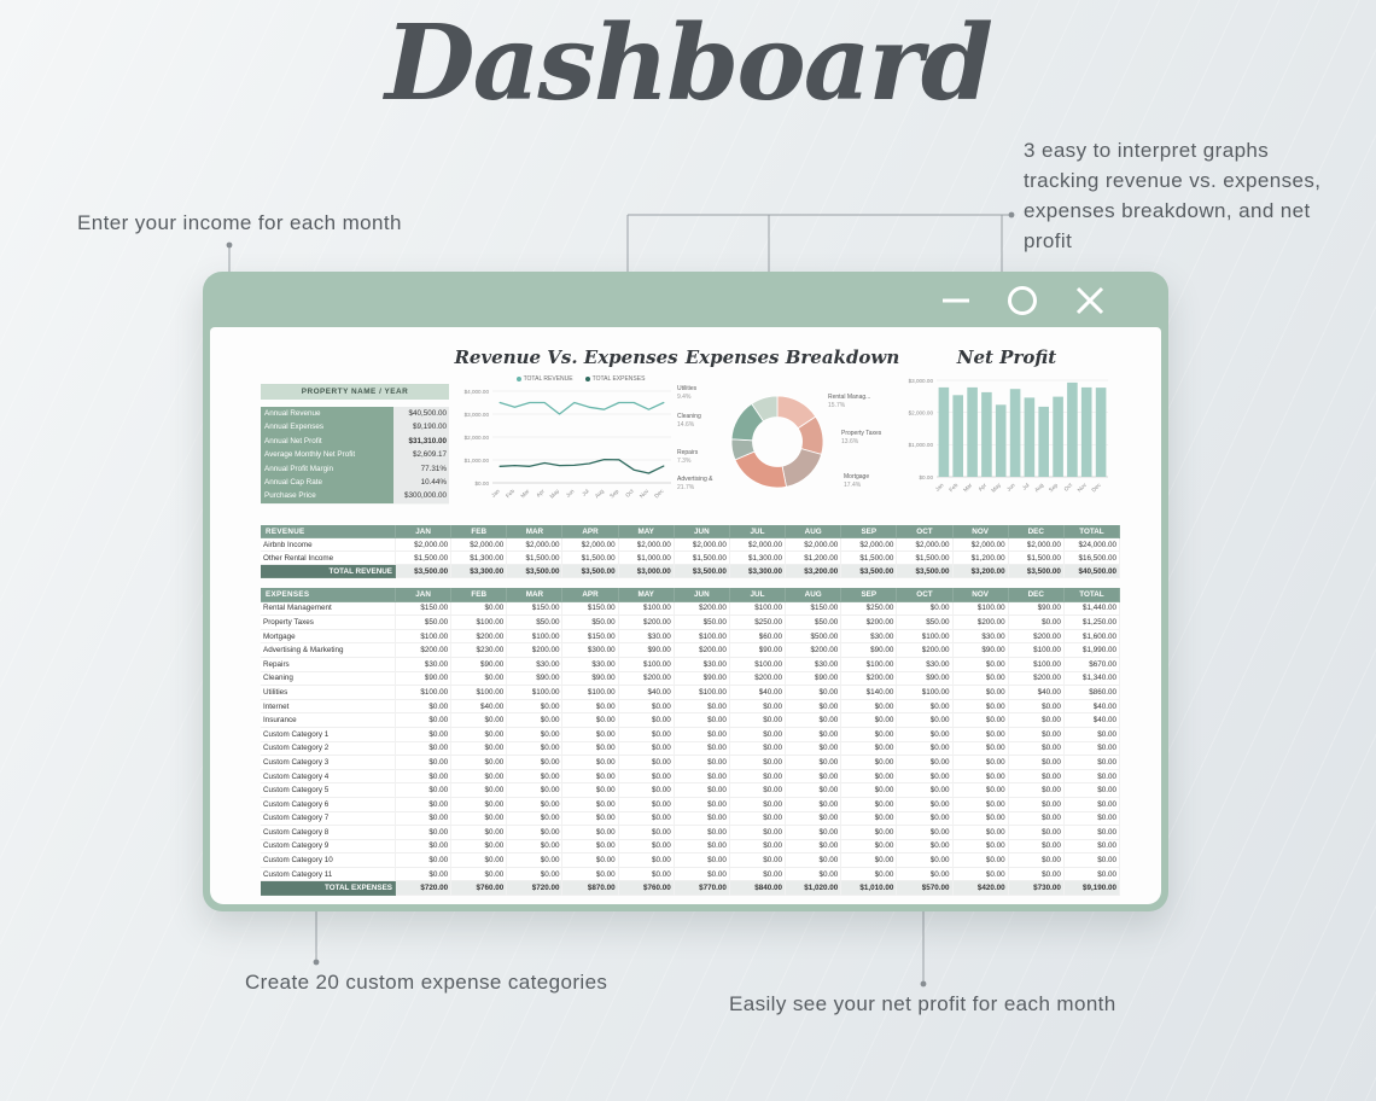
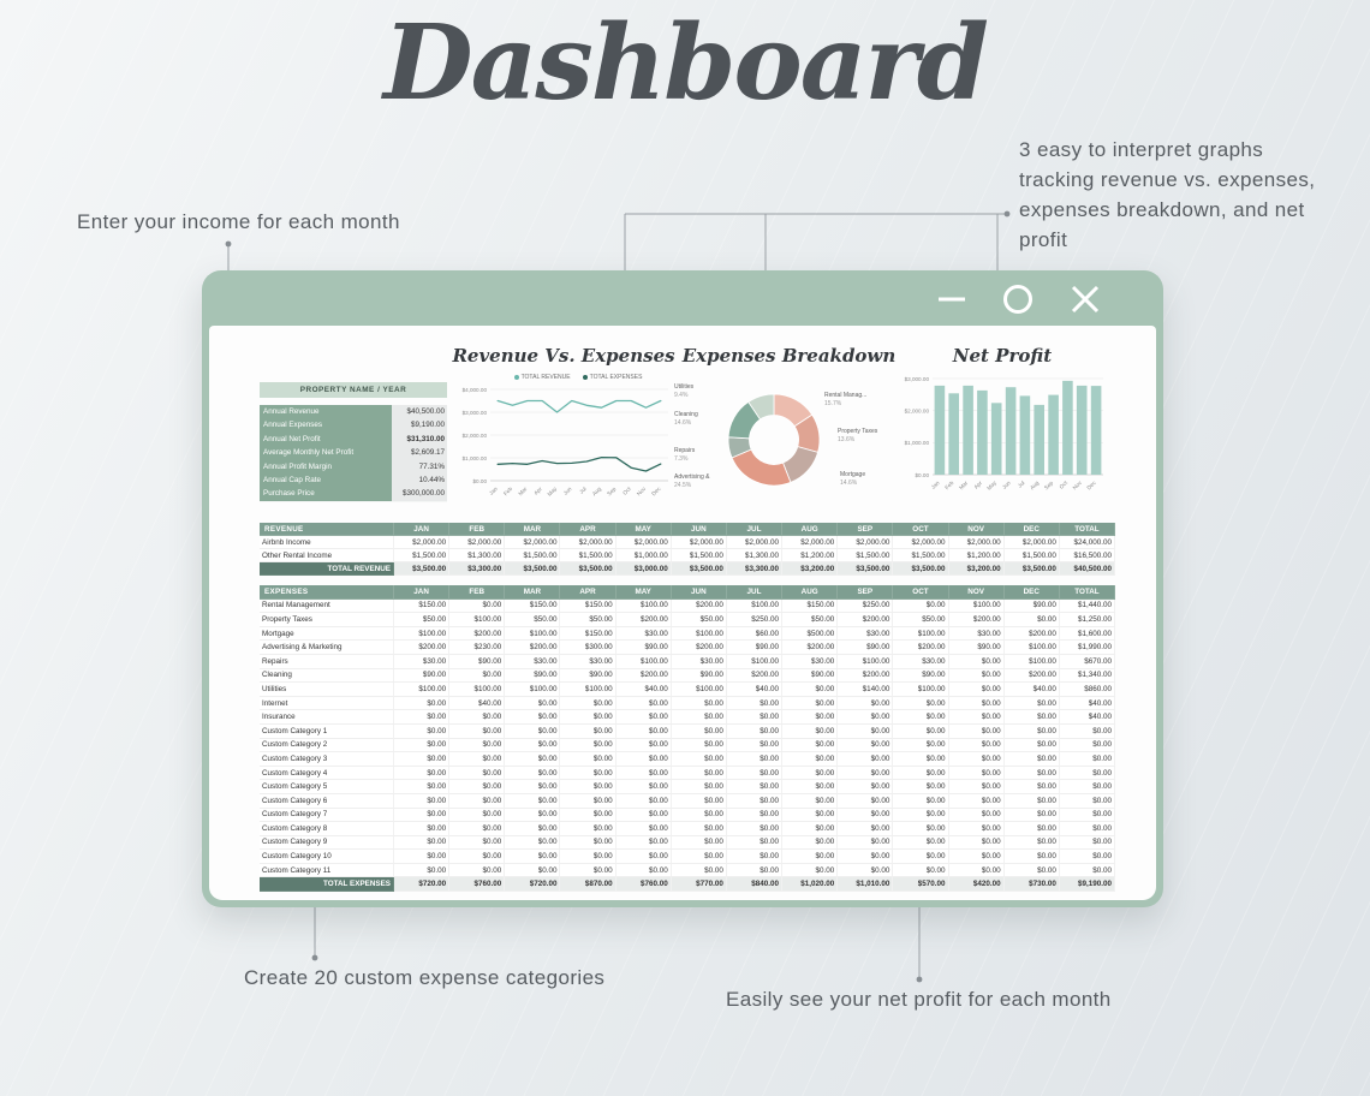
Expenses Breakdown/Mortgage: 17.4% -> 14.6%
Expenses Breakdown/Advertising &: 21.7% -> 24.5%
